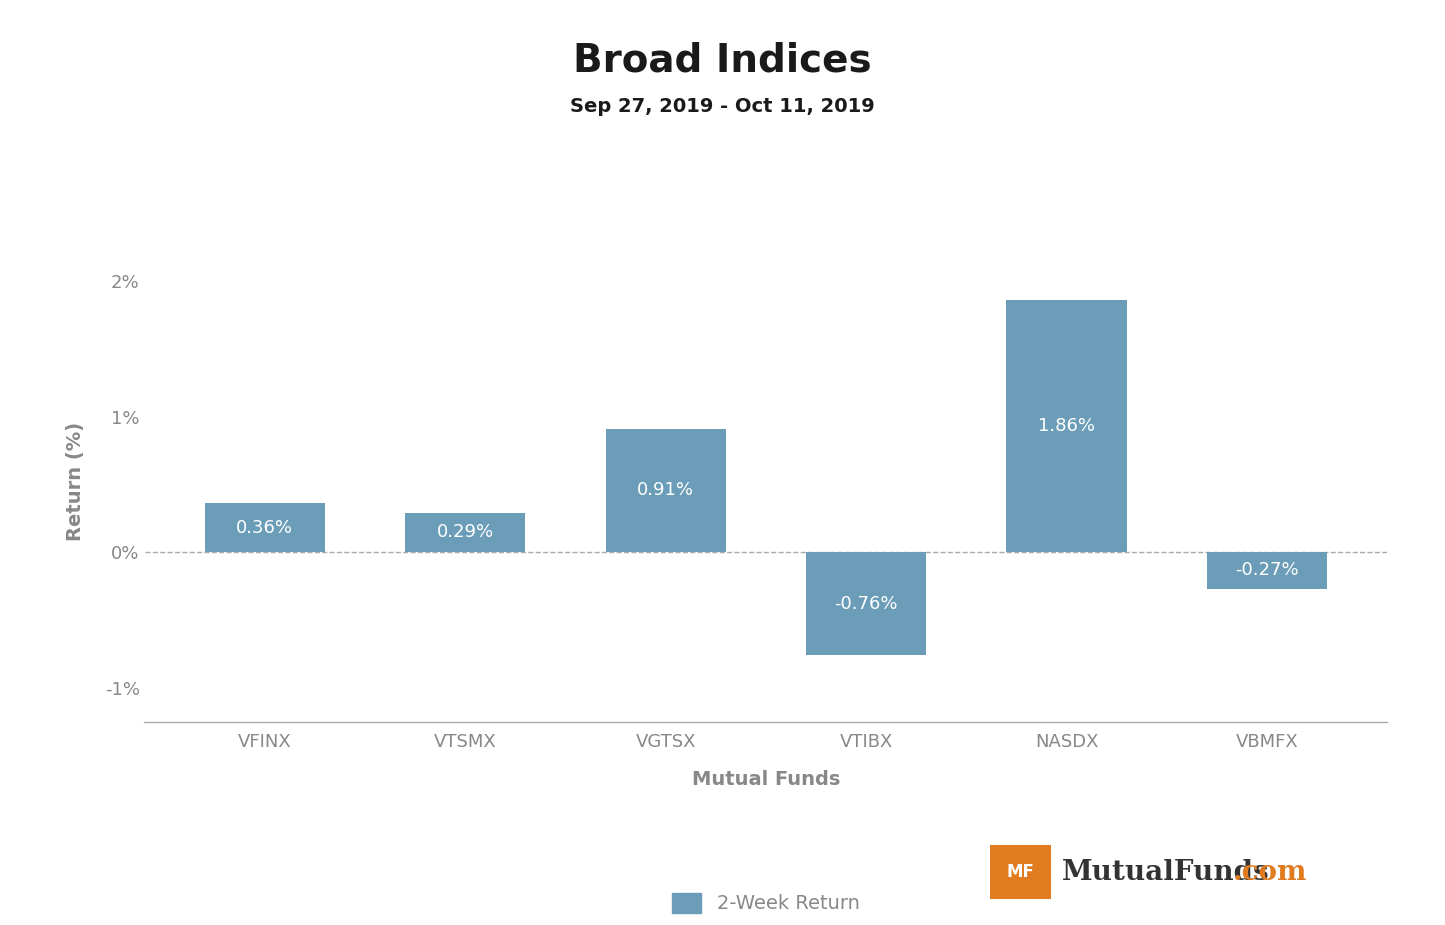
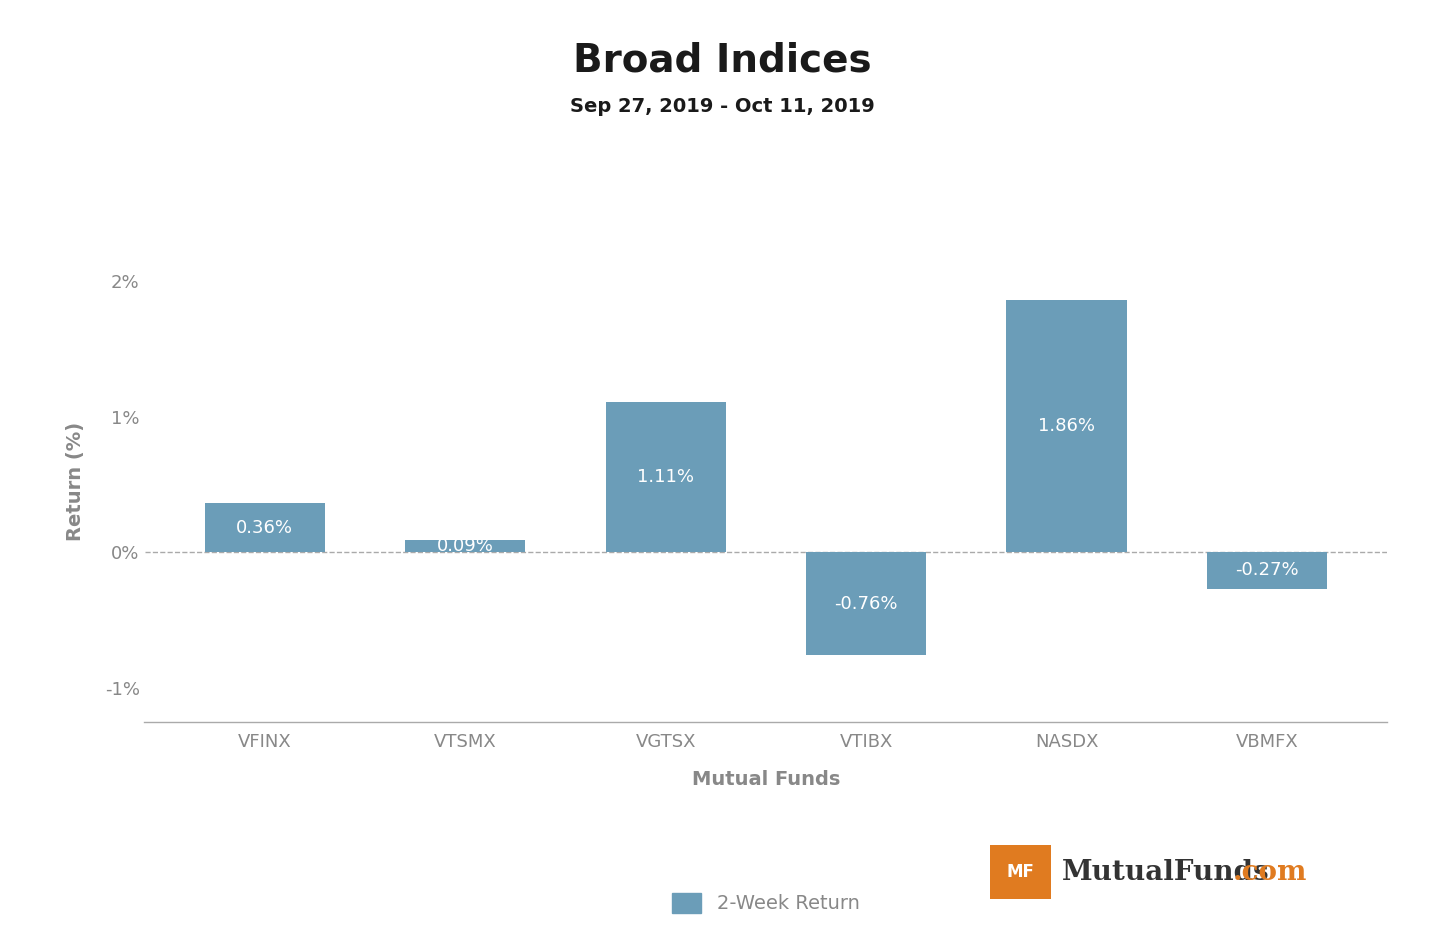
VTSMX: 0.29% -> 0.09%
VGTSX: 0.91% -> 1.11%
